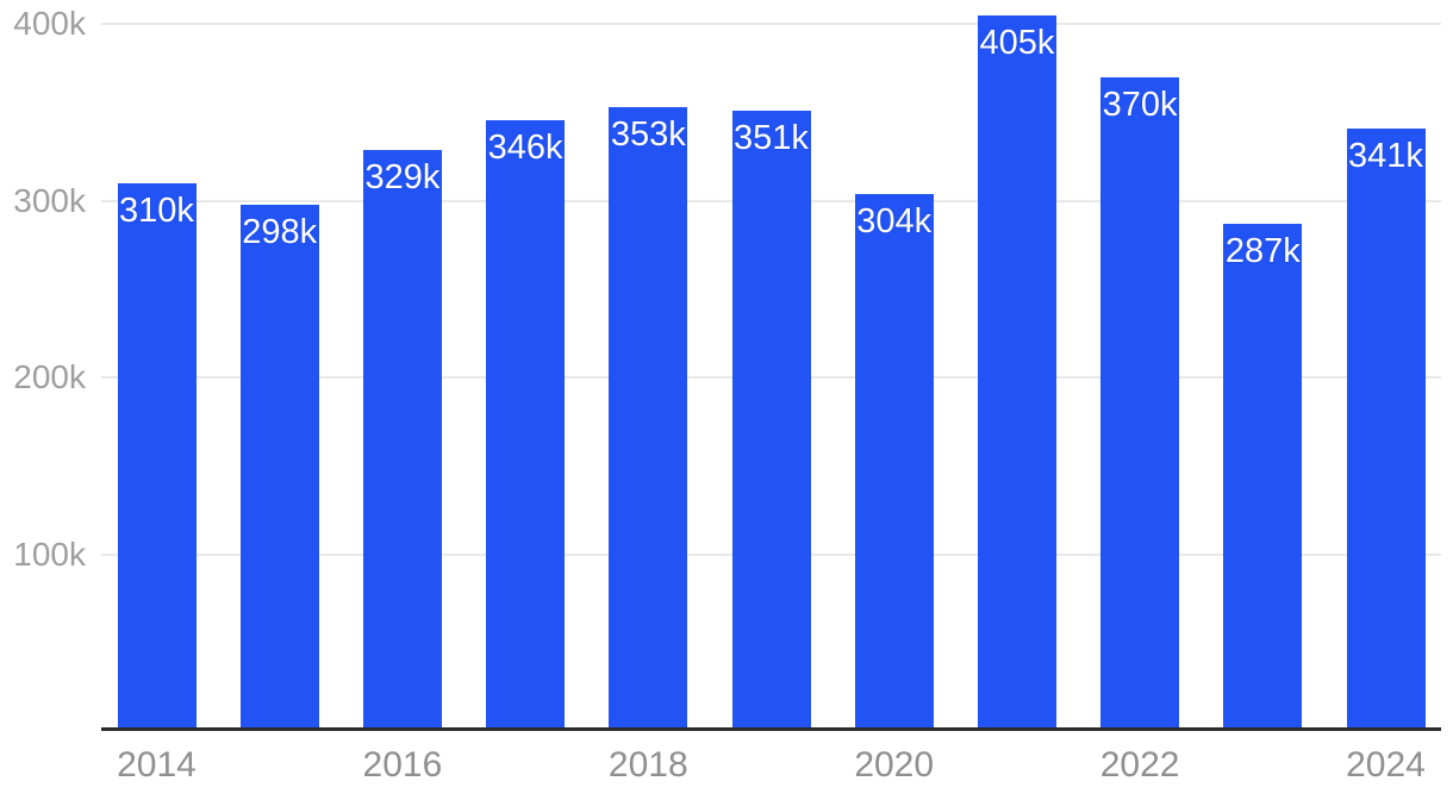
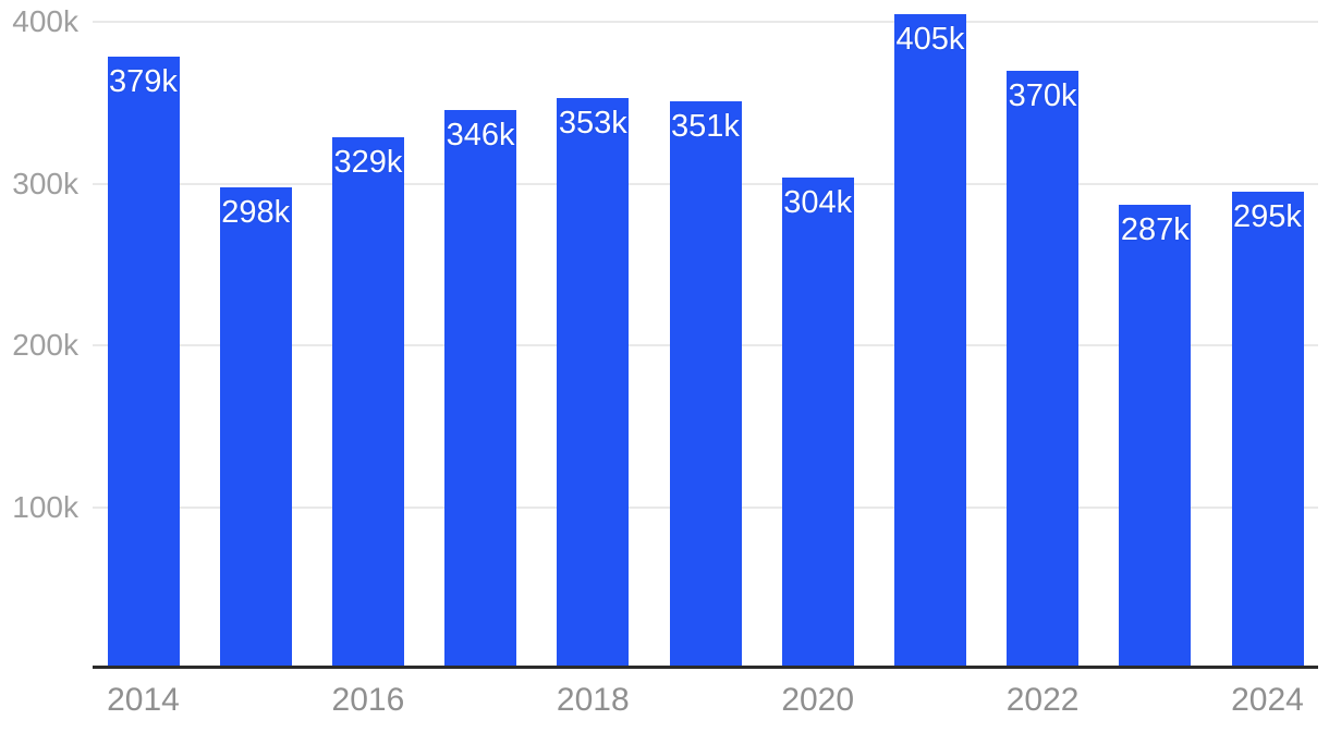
2014: 310k -> 379k
2024: 341k -> 295k
